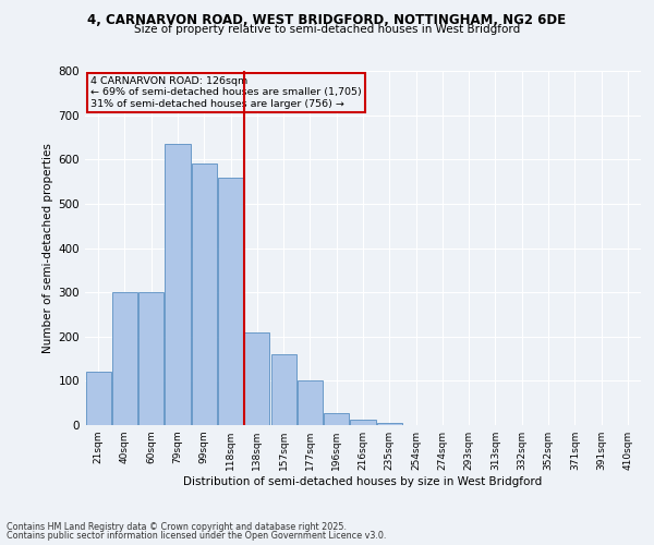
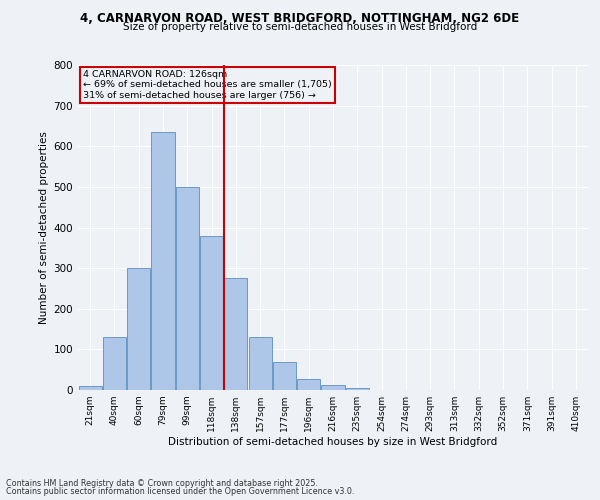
21sqm: 120 -> 10
40sqm: 300 -> 130
99sqm: 590 -> 500
118sqm: 560 -> 380
138sqm: 210 -> 275
157sqm: 160 -> 130
177sqm: 100 -> 70
